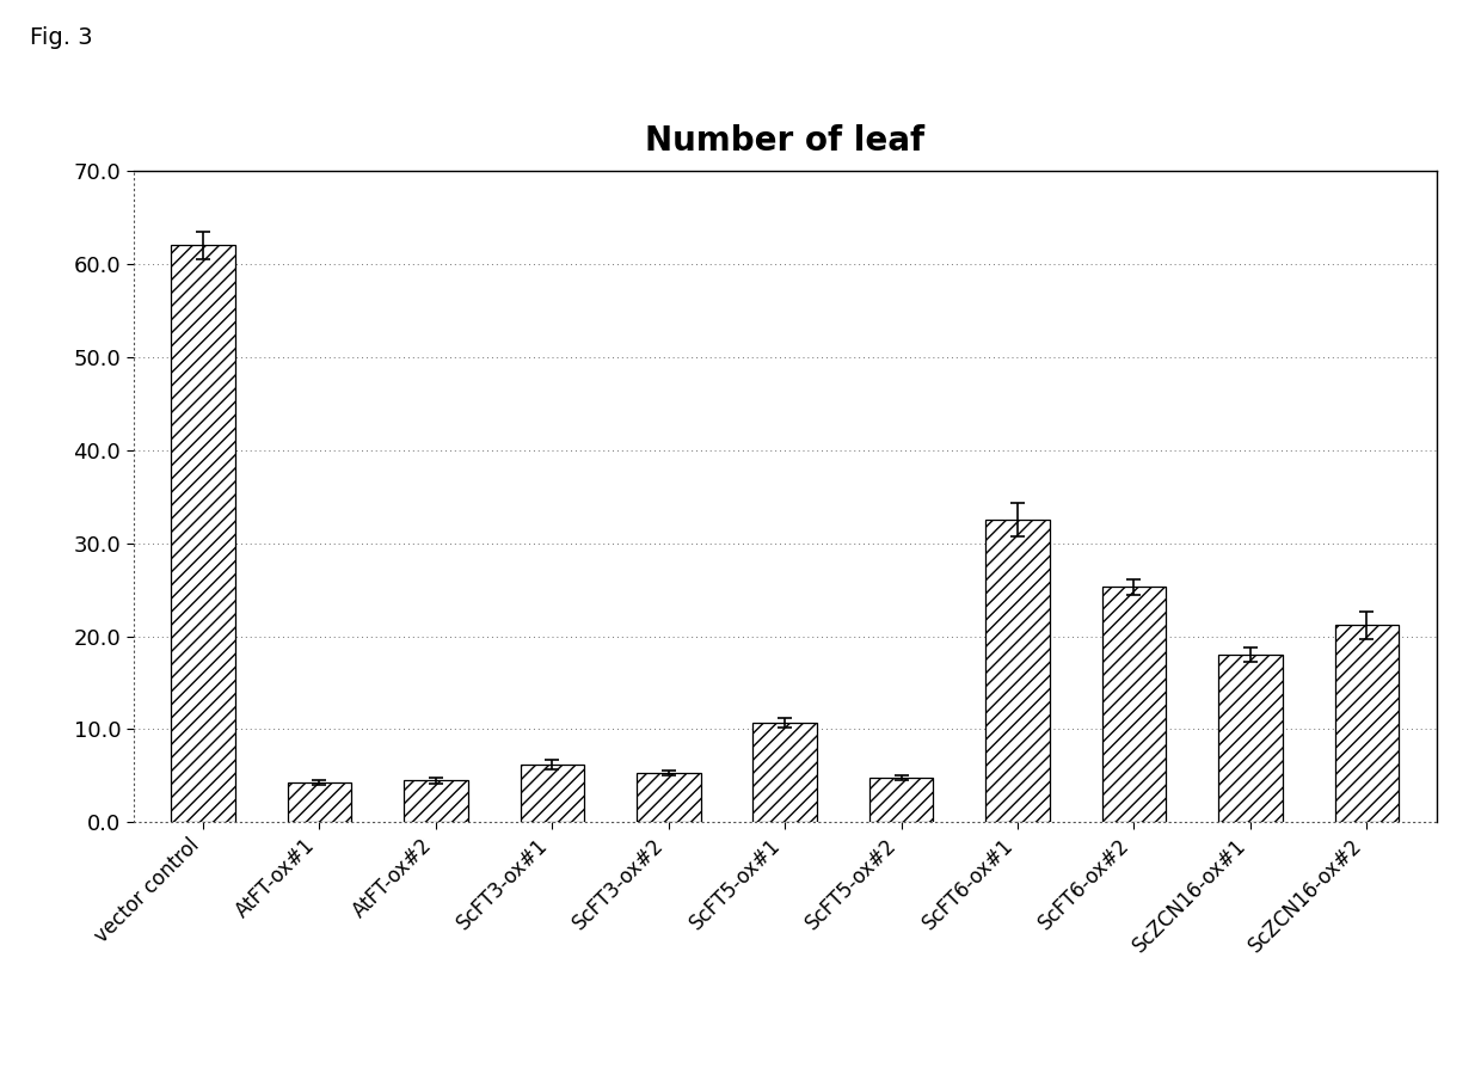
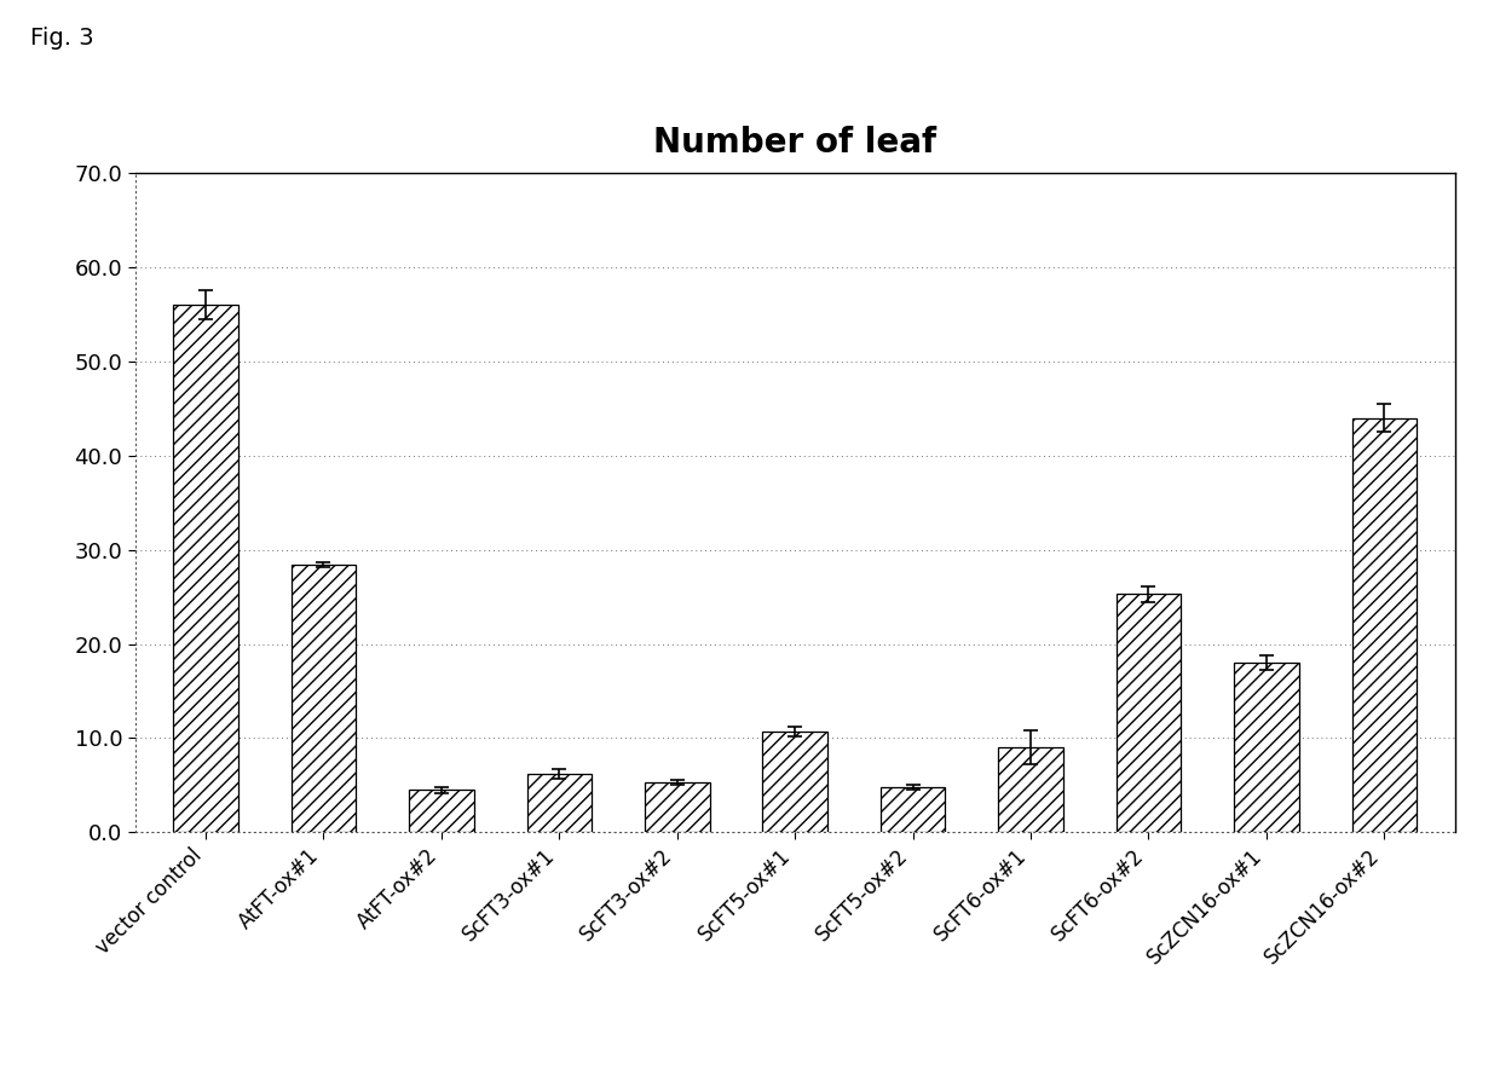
vector control: 62.0 -> 56.0
AtFT-ox#1: 4.3 -> 28.4
ScFT6-ox#1: 32.5 -> 9.0
ScZCN16-ox#2: 21.2 -> 44.0
